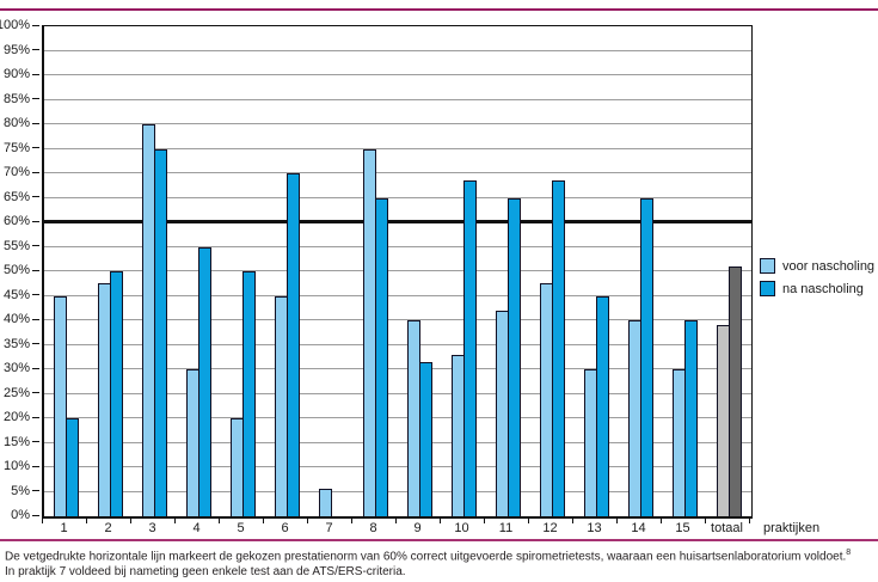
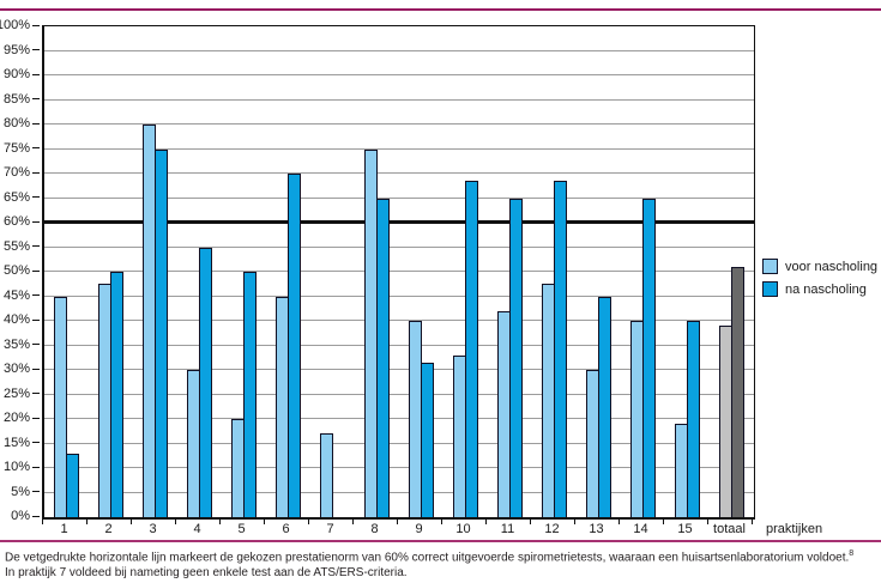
na nascholing/1: 20% -> 13%
voor nascholing/7: 6% -> 17%
voor nascholing/15: 30% -> 19%
